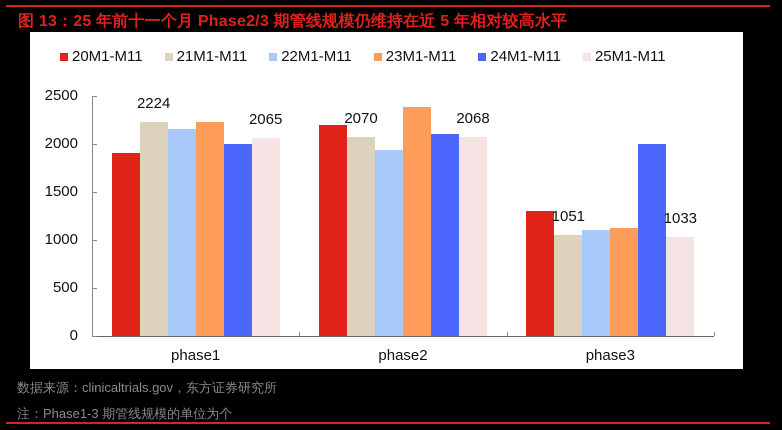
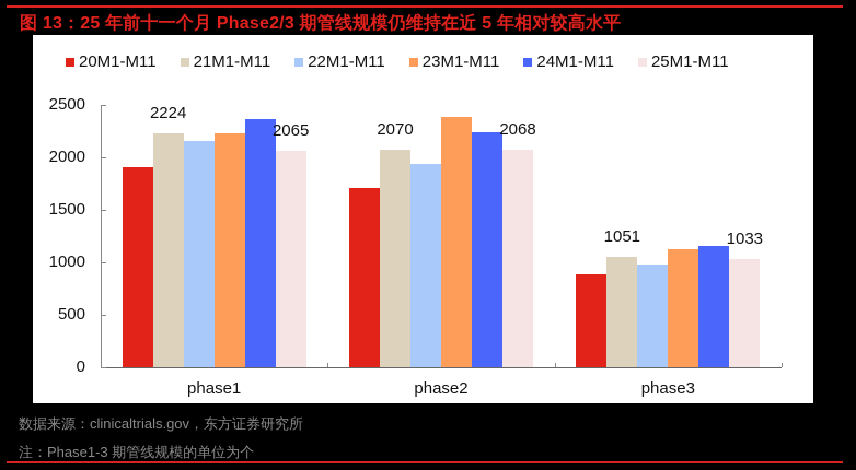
24M1-M11/phase1: 2000 -> 2400
20M1-M11/phase2: 2200 -> 1700
24M1-M11/phase2: 2100 -> 2200
20M1-M11/phase3: 1300 -> 900
22M1-M11/phase3: 1100 -> 1000
24M1-M11/phase3: 2000 -> 1200
